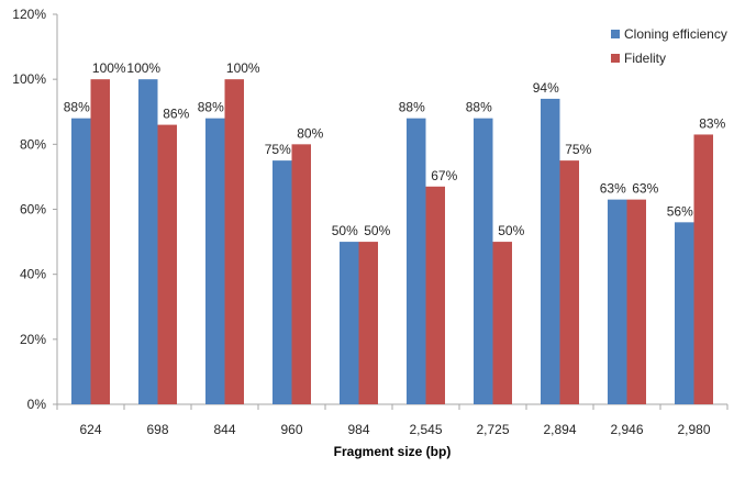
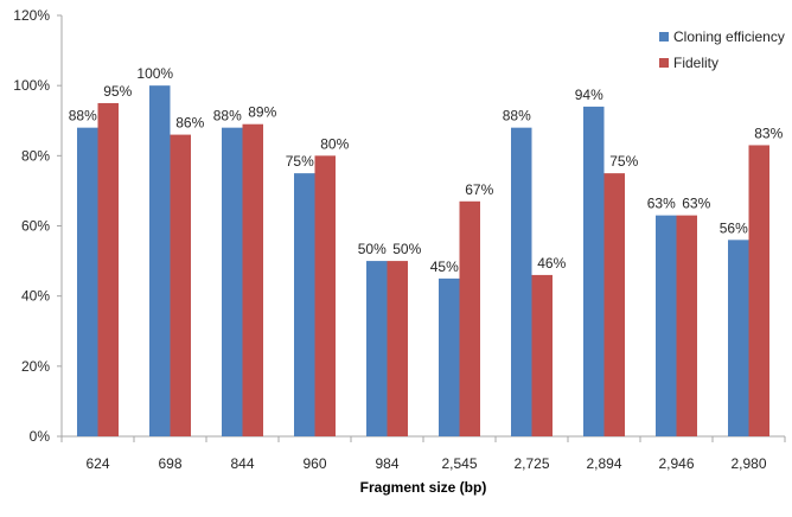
Fidelity/624: 100% -> 95%
Fidelity/844: 100% -> 89%
Cloning efficiency/2,545: 88% -> 45%
Fidelity/2,725: 50% -> 46%
